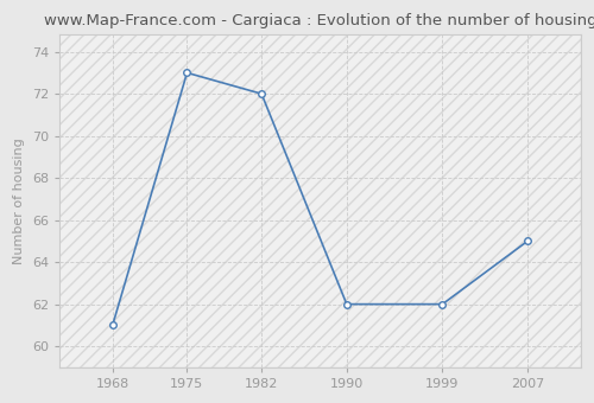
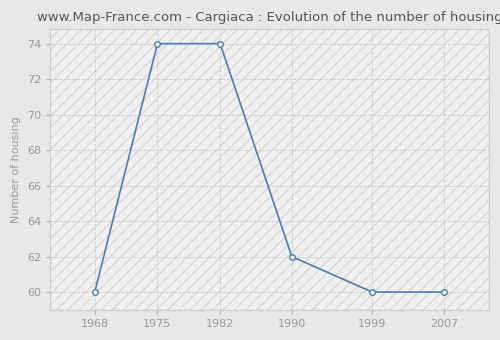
1968: 61 -> 60
1975: 73 -> 74
1982: 72 -> 74
1999: 62 -> 60
2007: 65 -> 60
